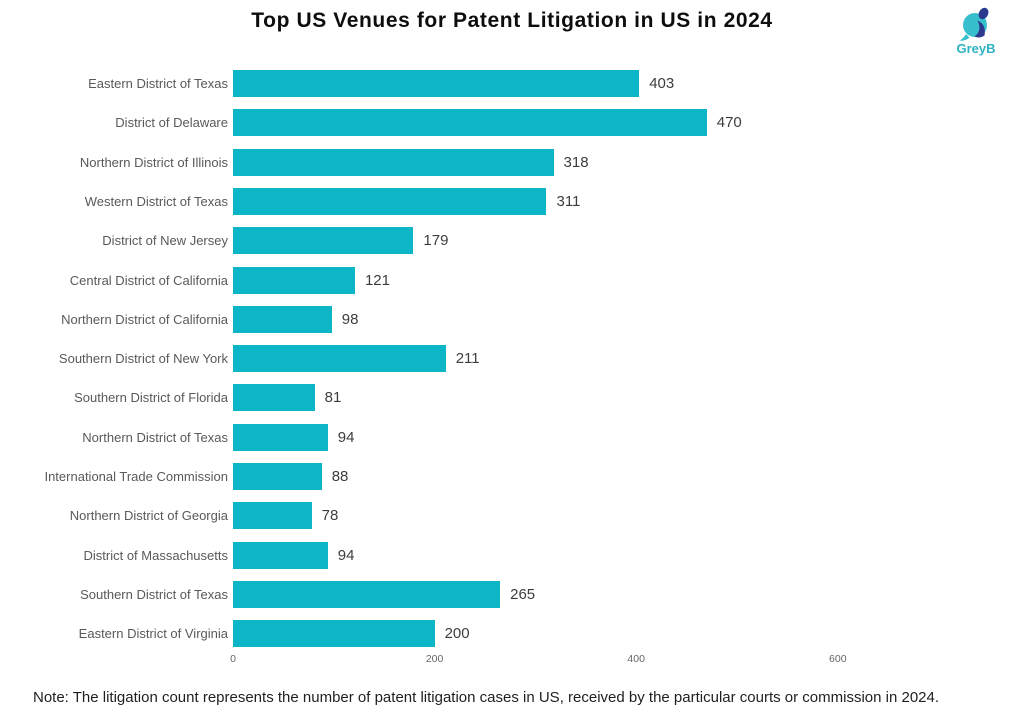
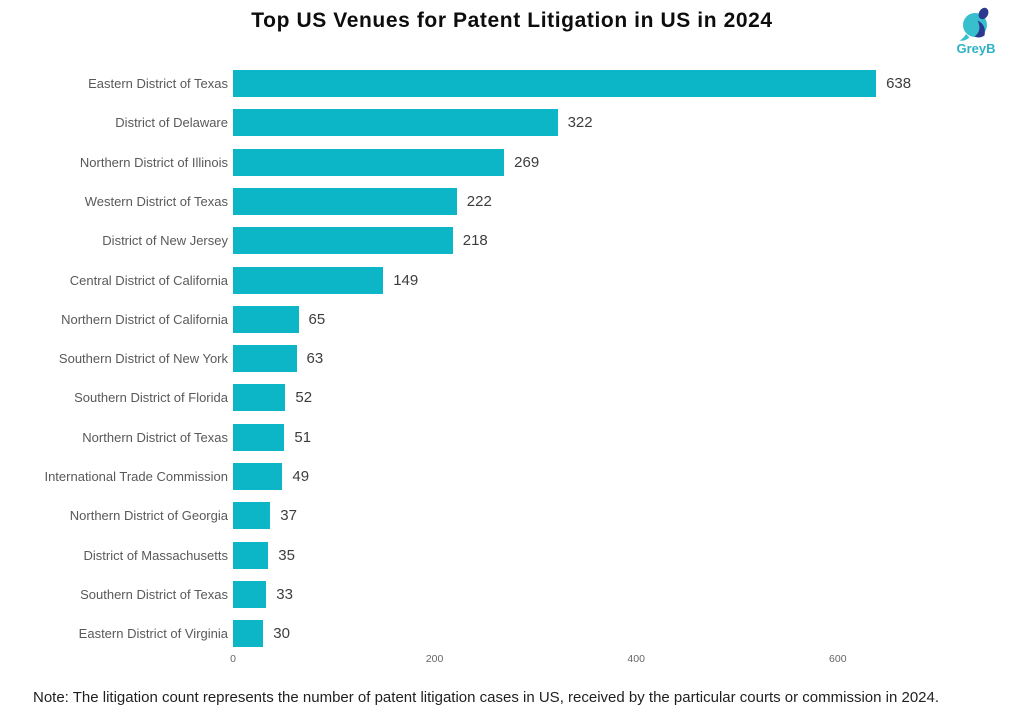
Eastern District of Texas: 403 -> 638
District of Delaware: 470 -> 322
Northern District of Illinois: 318 -> 269
Western District of Texas: 311 -> 222
District of New Jersey: 179 -> 218
Central District of California: 121 -> 149
Northern District of California: 98 -> 65
Southern District of New York: 211 -> 63
Southern District of Florida: 81 -> 52
Northern District of Texas: 94 -> 51
International Trade Commission: 88 -> 49
Northern District of Georgia: 78 -> 37
District of Massachusetts: 94 -> 35
Southern District of Texas: 265 -> 33
Eastern District of Virginia: 200 -> 30
